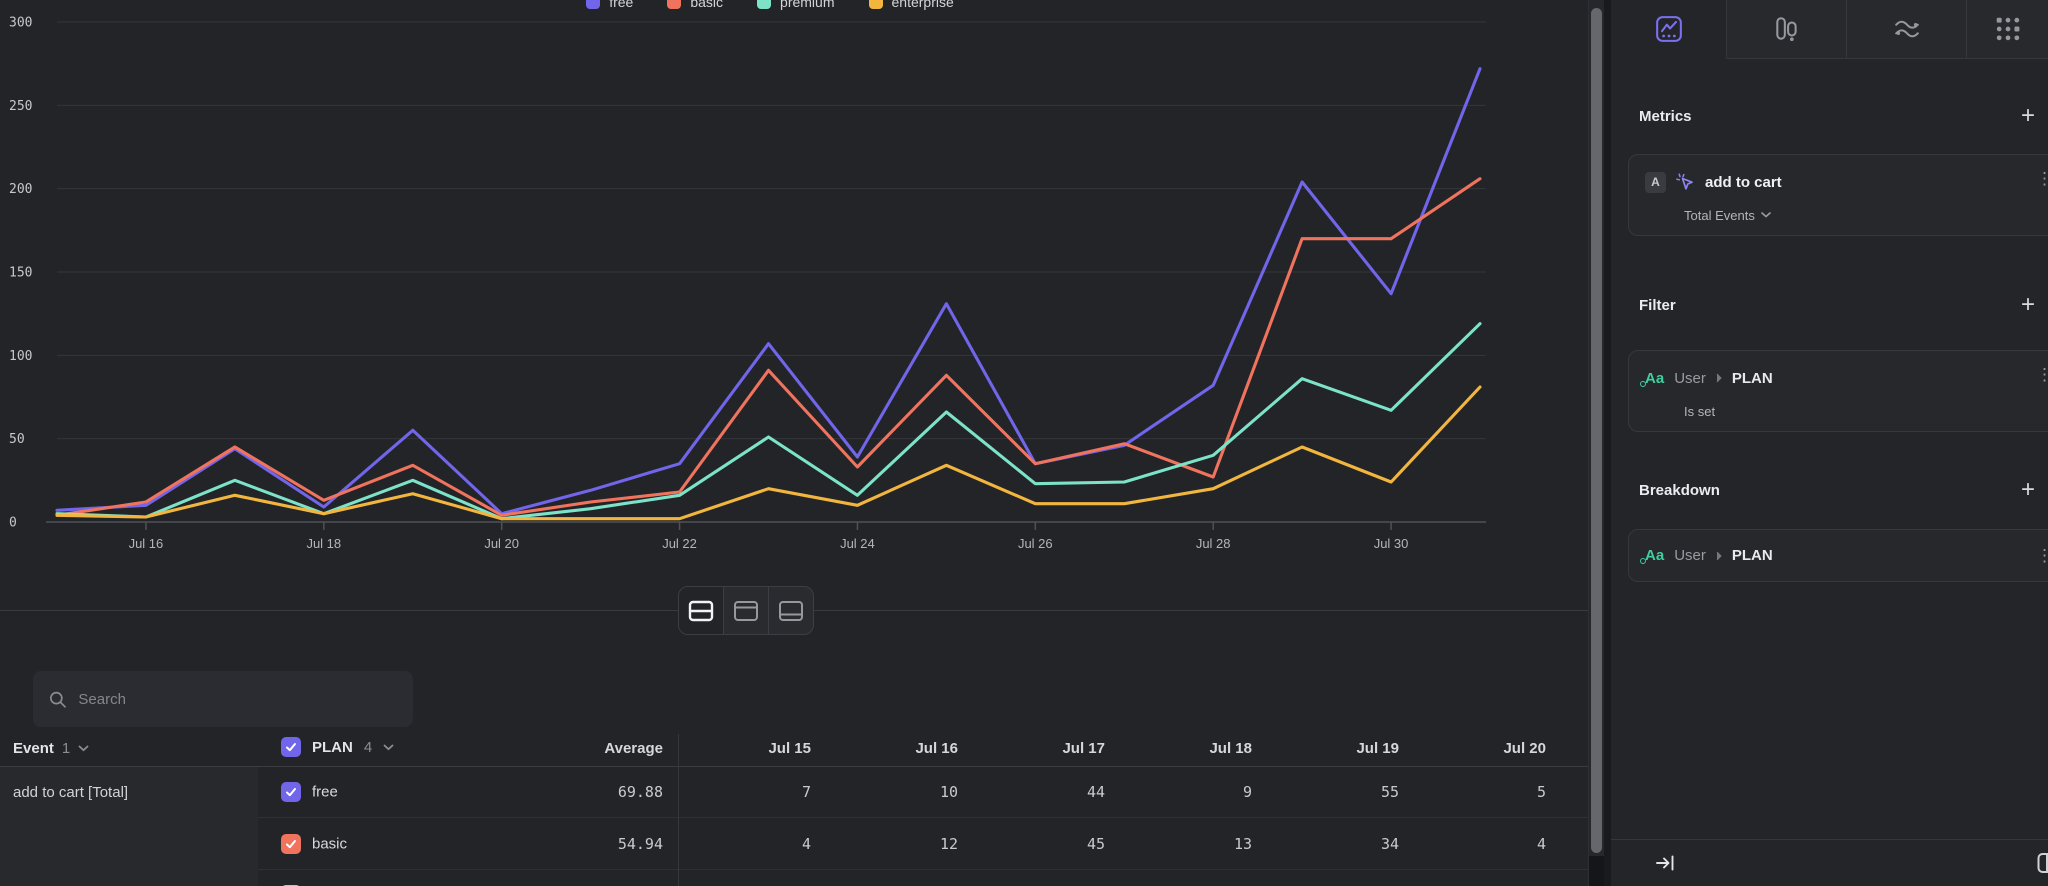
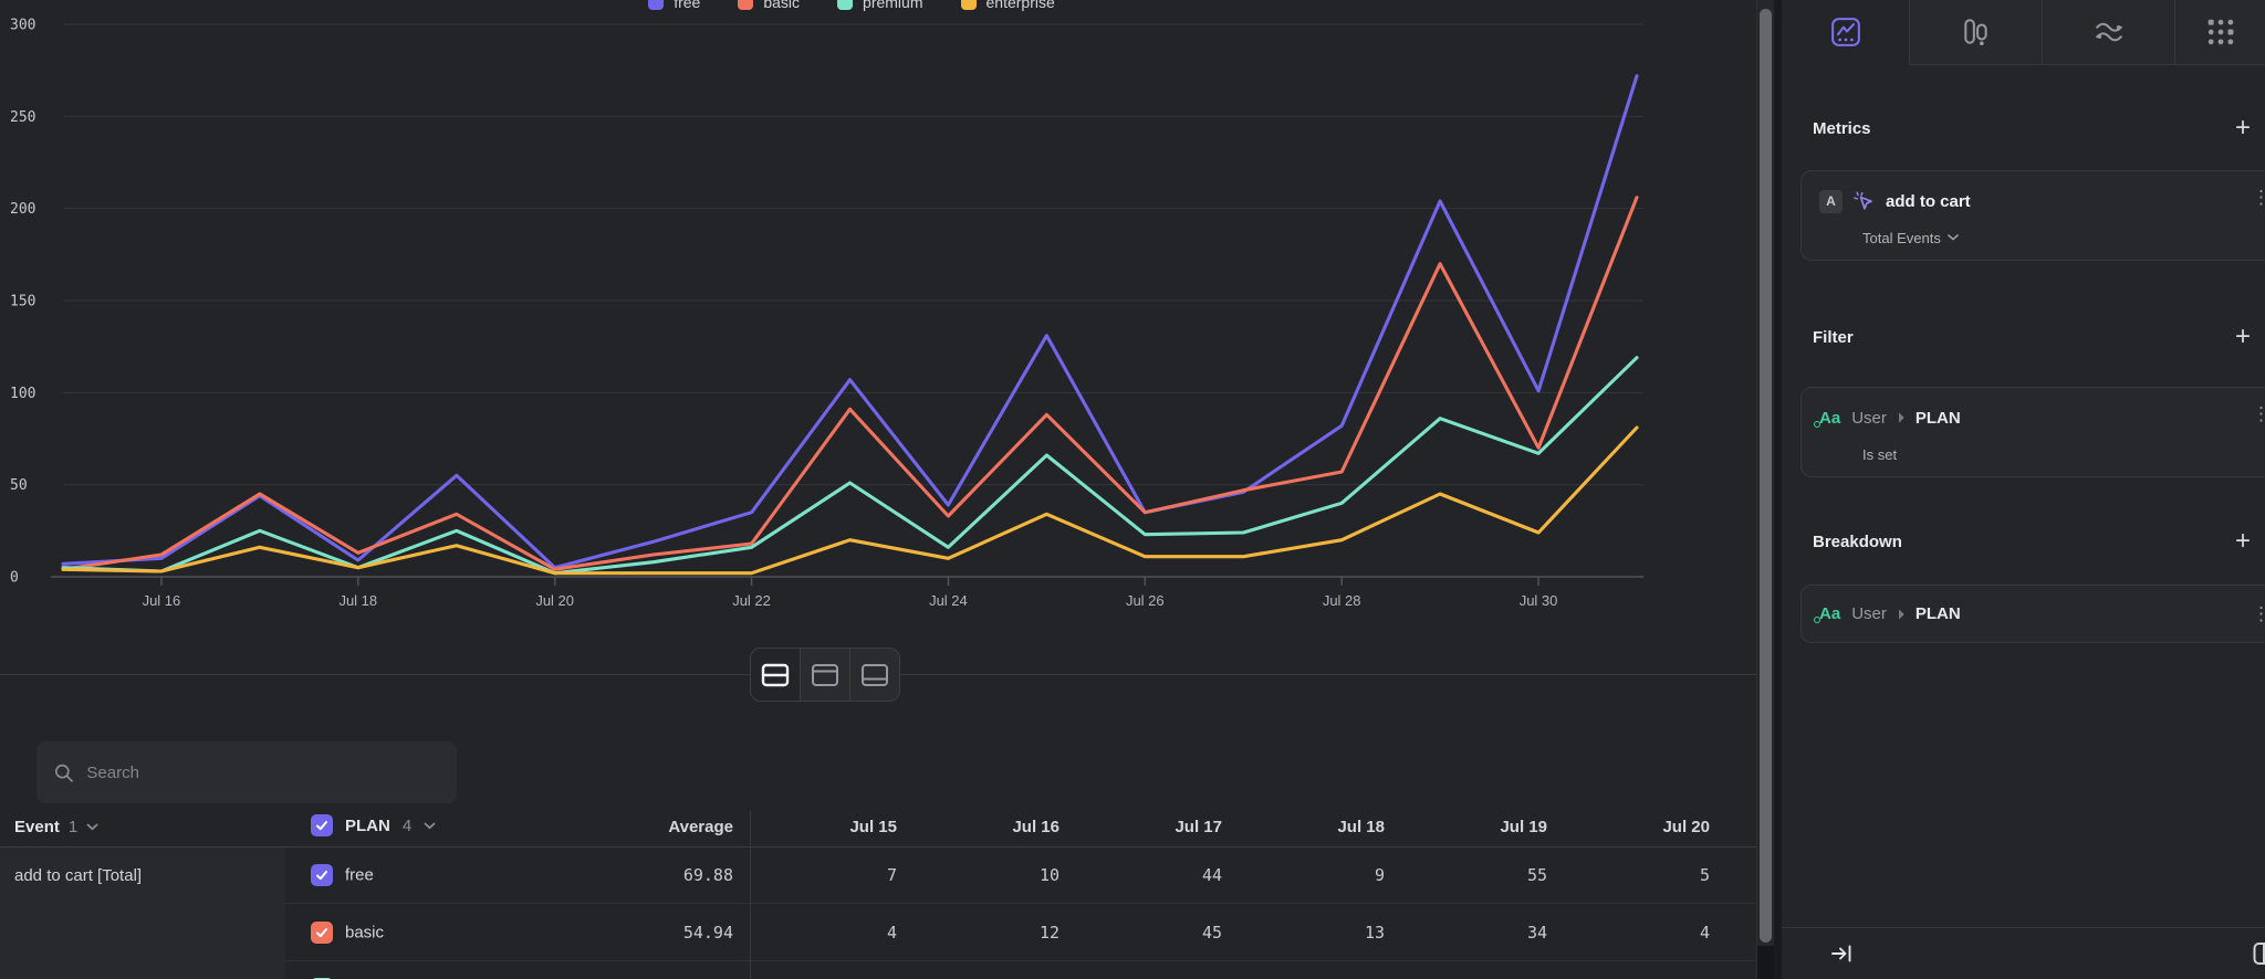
basic/Jul 28: 27 -> 57
free/Jul 30: 137 -> 101
basic/Jul 30: 170 -> 70
